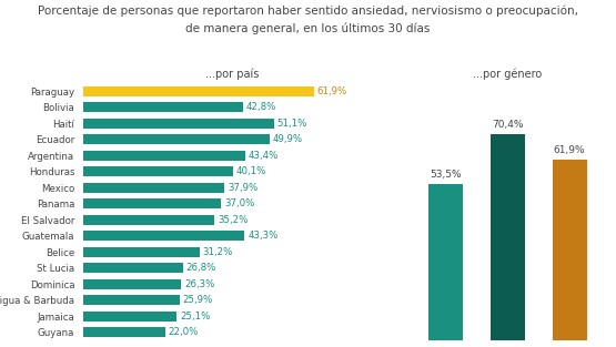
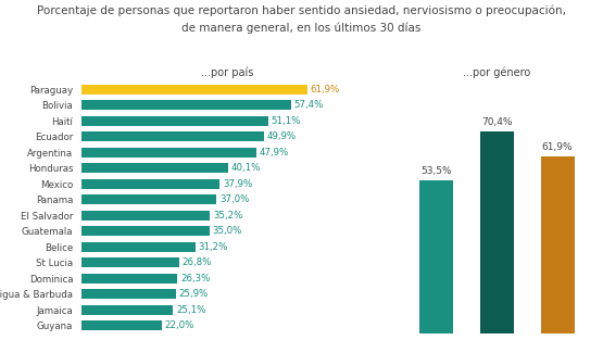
...por país/Bolivia: 42,8% -> 57,4%
...por país/Argentina: 43,4% -> 47,9%
...por país/Guatemala: 43,3% -> 35,0%
